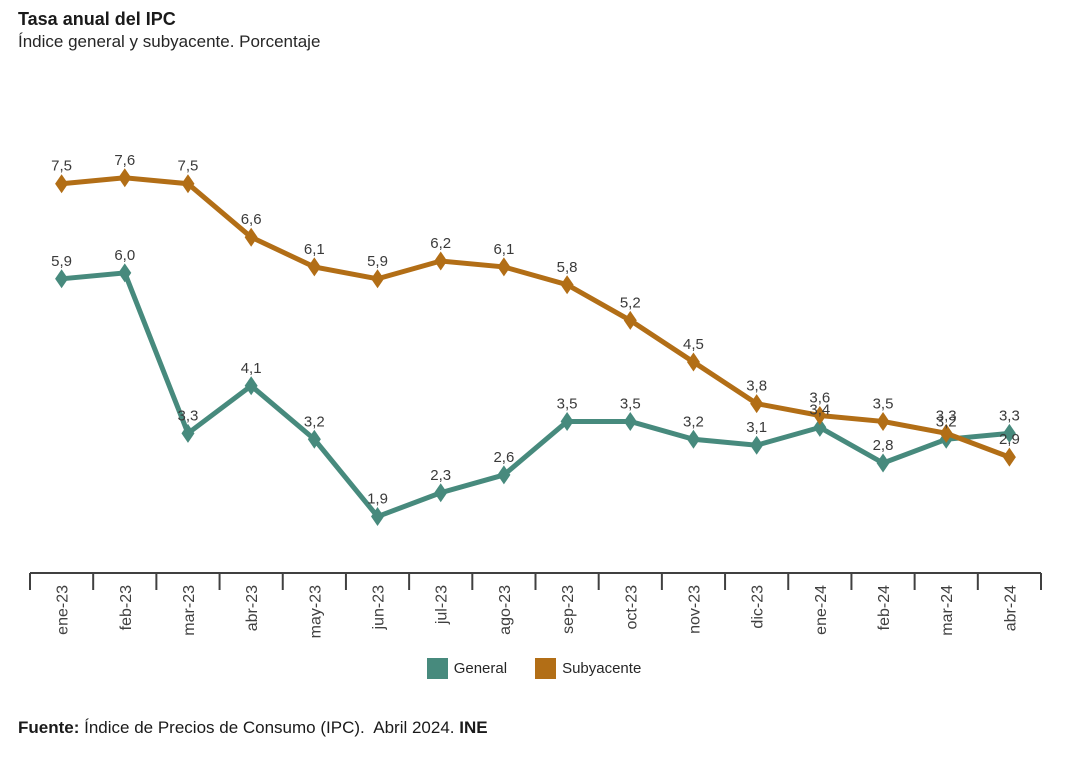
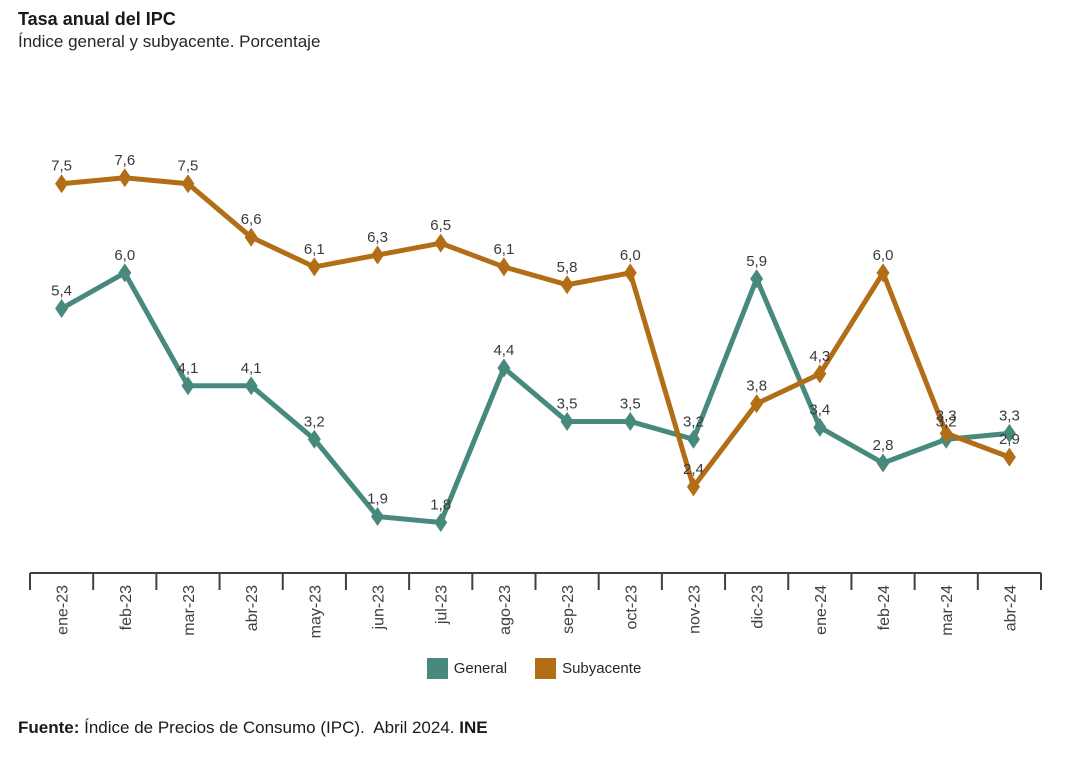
General/ene-23: 5,9 -> 5,4
General/mar-23: 3,3 -> 4,1
Subyacente/jun-23: 5,9 -> 6,3
General/jul-23: 2,3 -> 1,8
Subyacente/jul-23: 6,2 -> 6,5
General/ago-23: 2,6 -> 4,4
Subyacente/oct-23: 5,2 -> 6,0
Subyacente/nov-23: 4,5 -> 2,4
General/dic-23: 3,1 -> 5,9
Subyacente/ene-24: 3,6 -> 4,3
Subyacente/feb-24: 3,5 -> 6,0
